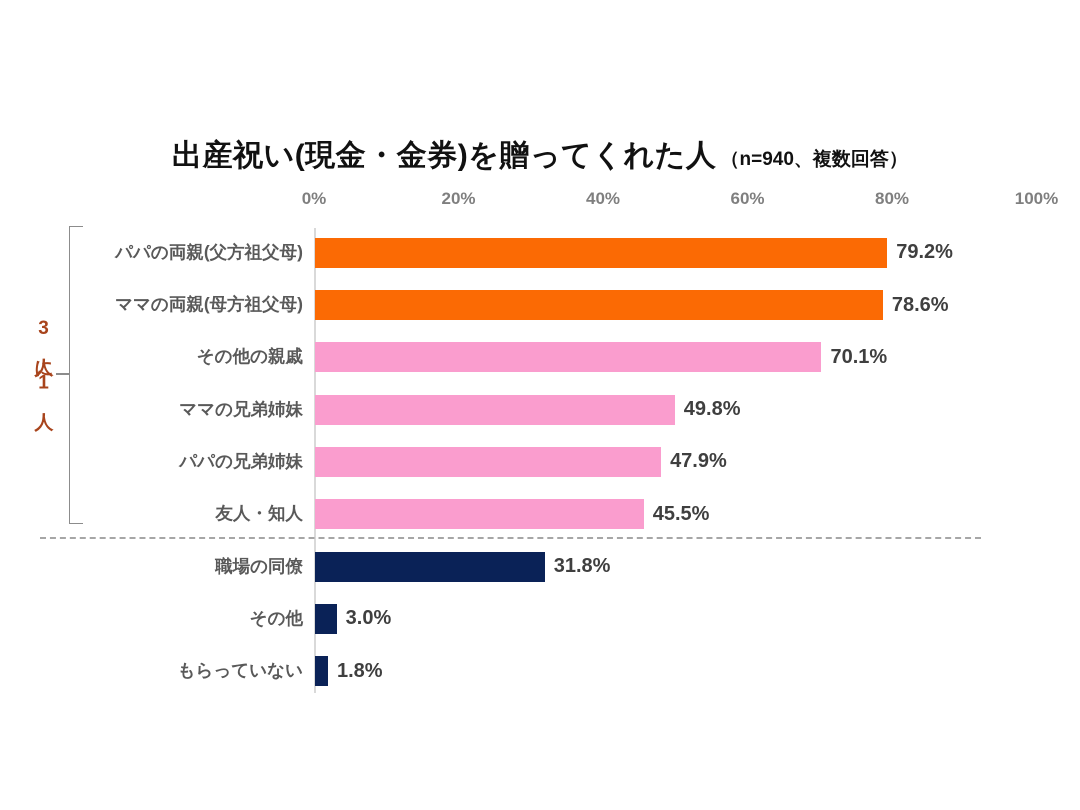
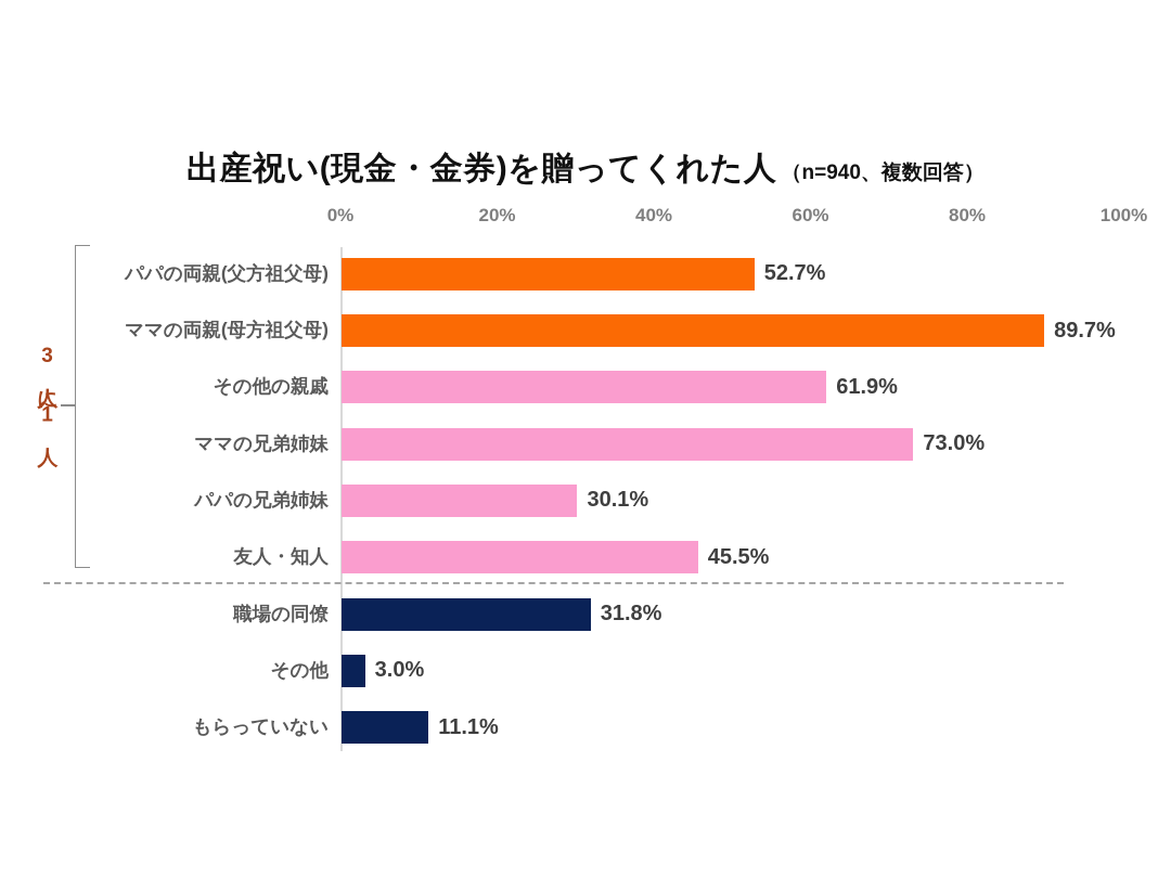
パパの両親(父方祖父母): 79.2% -> 52.7%
ママの両親(母方祖父母): 78.6% -> 89.7%
その他の親戚: 70.1% -> 61.9%
ママの兄弟姉妹: 49.8% -> 73.0%
パパの兄弟姉妹: 47.9% -> 30.1%
もらっていない: 1.8% -> 11.1%
